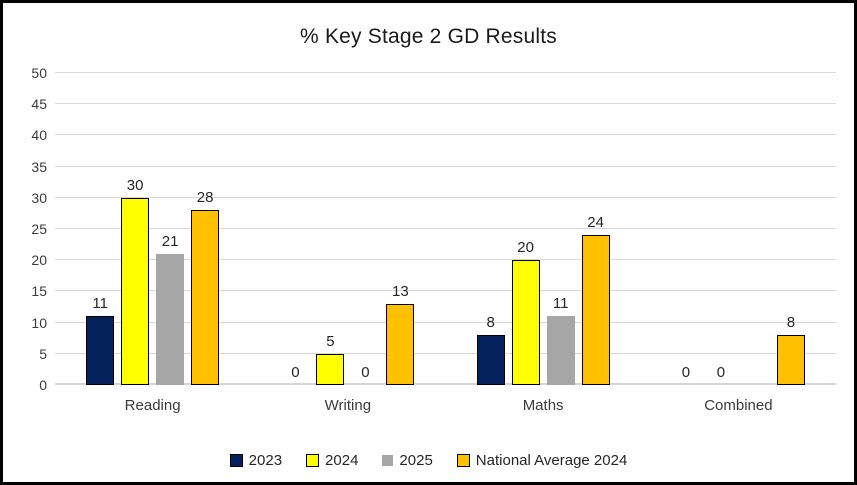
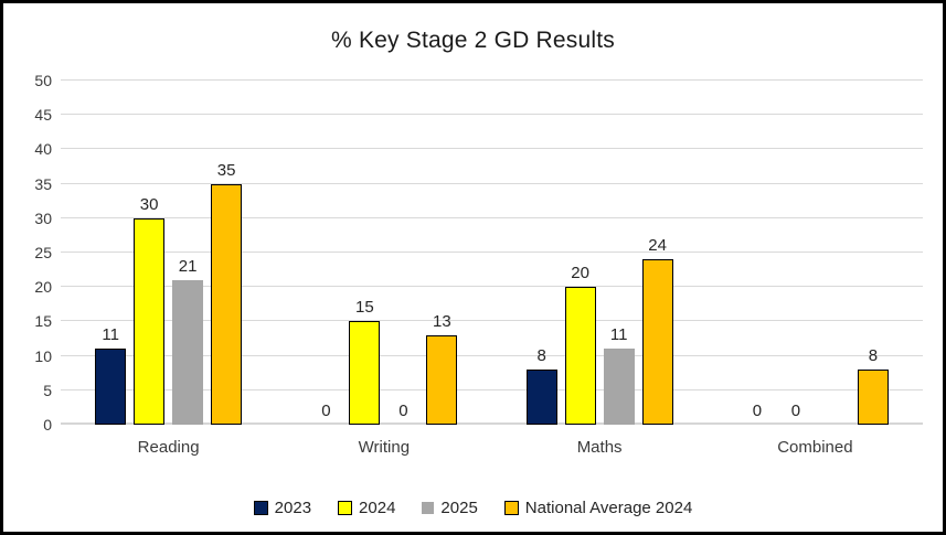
National Average 2024/Reading: 28 -> 35
2024/Writing: 5 -> 15
